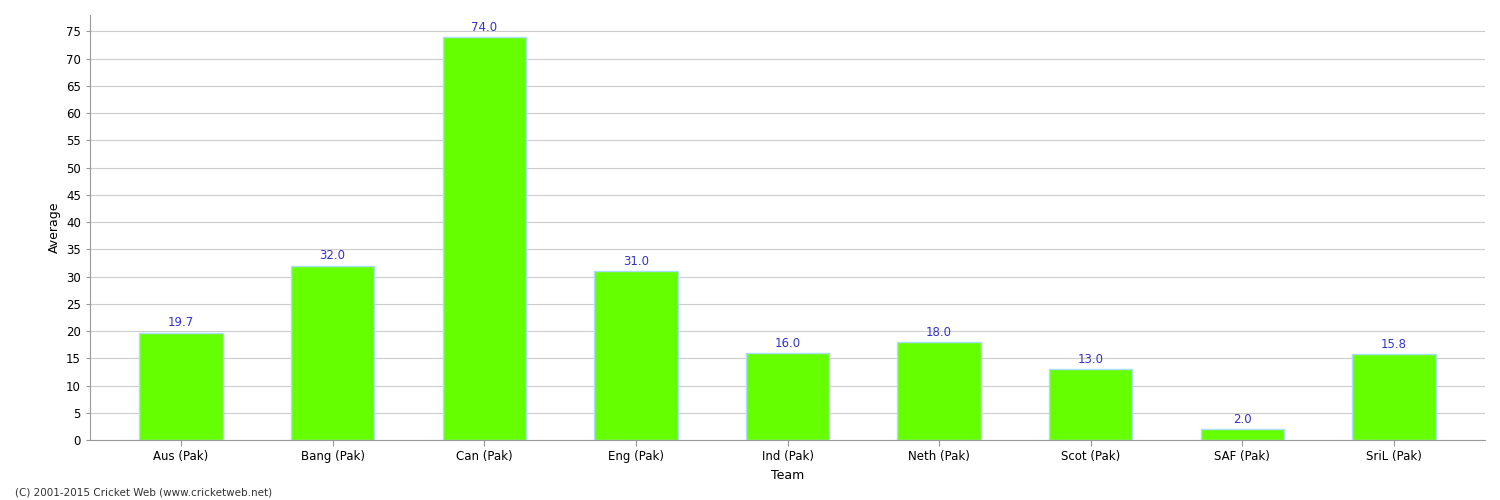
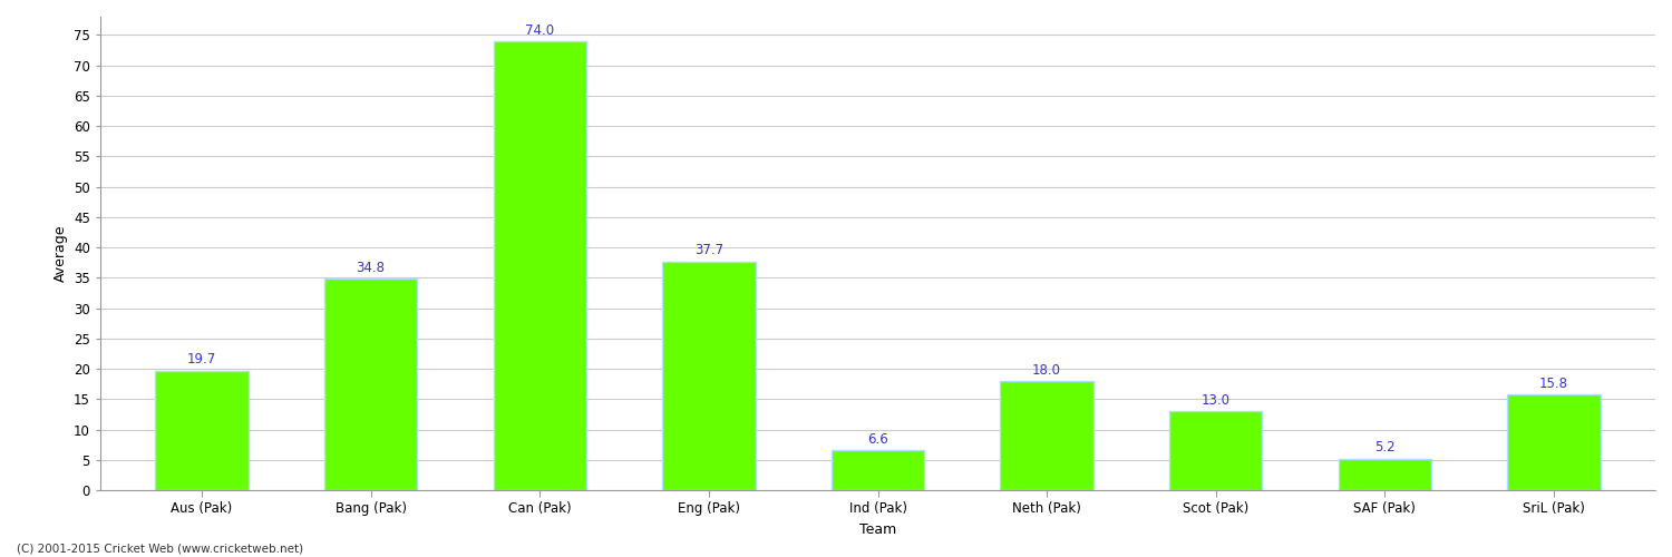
Bang (Pak): 32.0 -> 34.8
Eng (Pak): 31.0 -> 37.7
Ind (Pak): 16.0 -> 6.6
SAF (Pak): 2.0 -> 5.2
